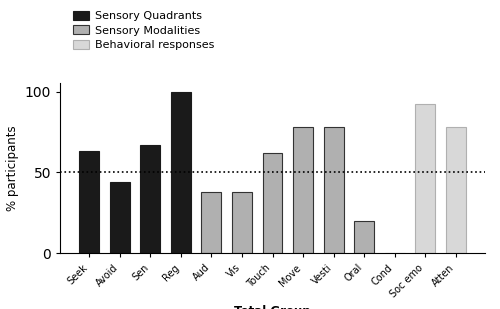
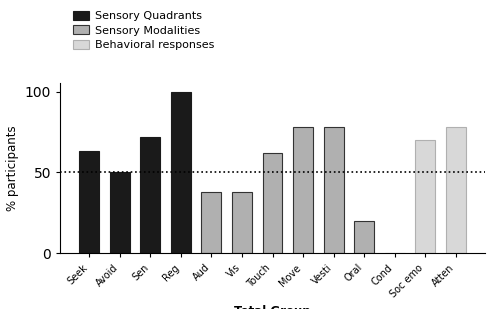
Avoid: 44 -> 50
Sen: 67 -> 72
Soc emo: 92 -> 70
